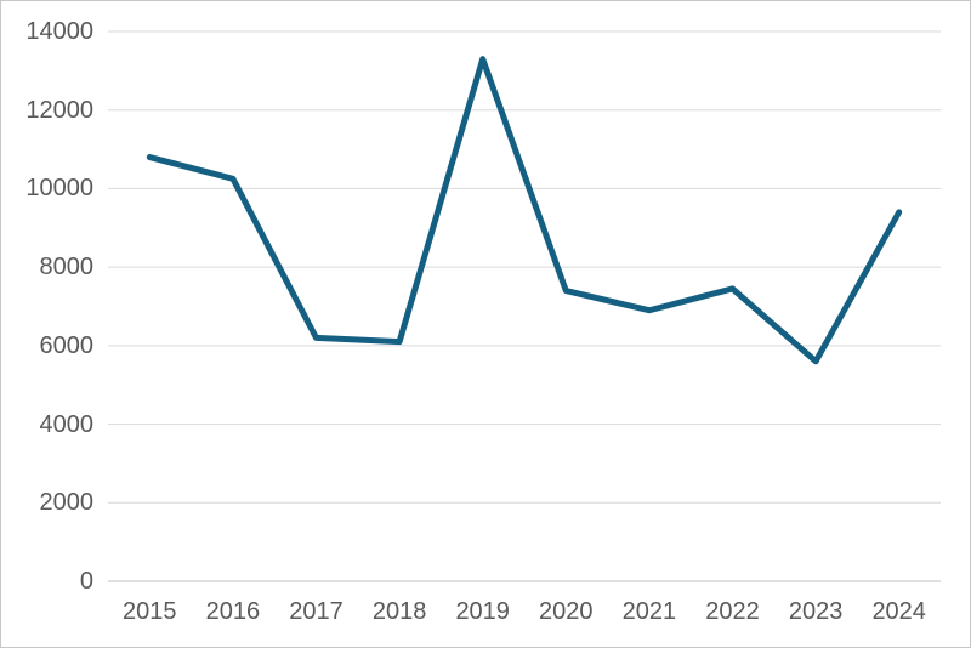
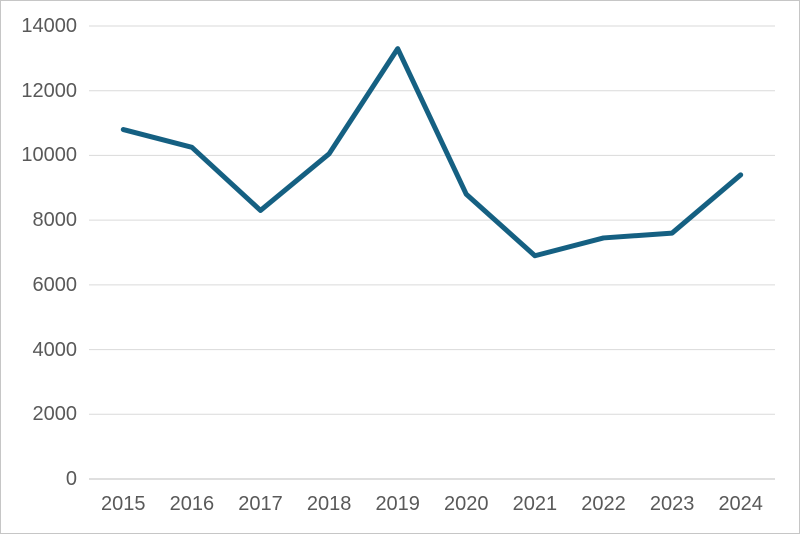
2017: 6200 -> 8300
2018: 6100 -> 10000
2020: 7400 -> 8800
2023: 5600 -> 7600
